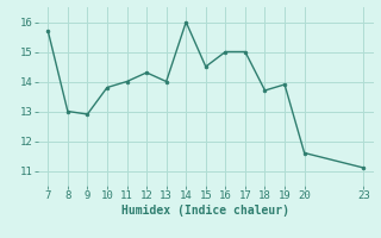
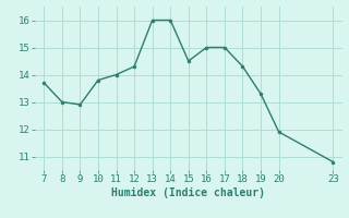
7: 15.7 -> 13.7
13: 14.0 -> 16.0
18: 13.7 -> 14.3
19: 13.9 -> 13.3
20: 11.6 -> 11.9
23: 11.1 -> 10.8
